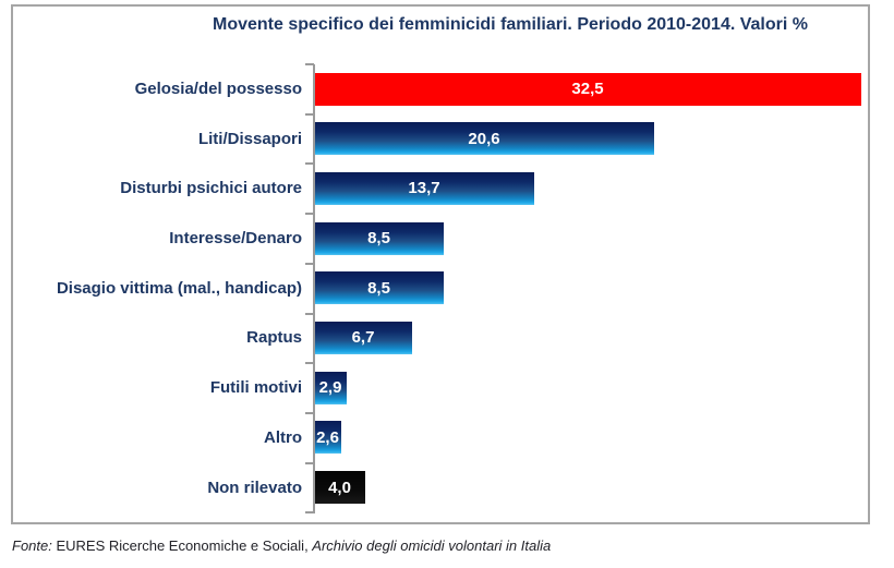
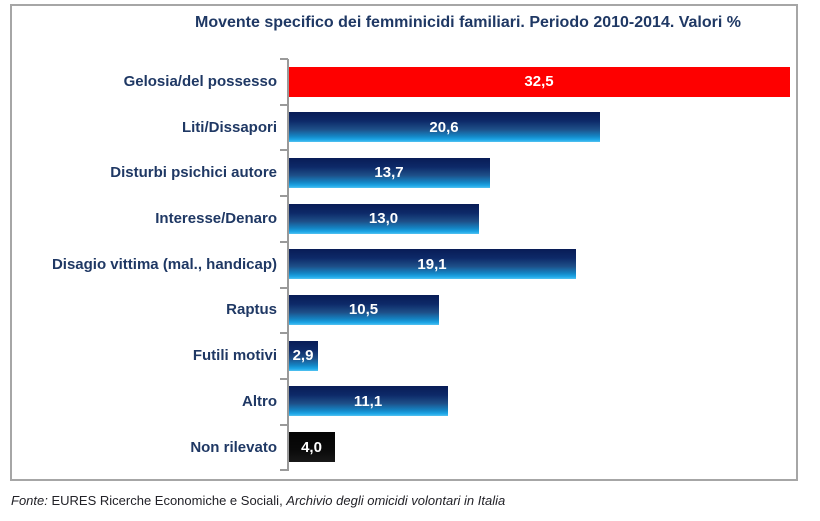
Interesse/Denaro: 8,5 -> 13,0
Disagio vittima (mal., handicap): 8,5 -> 19,1
Raptus: 6,7 -> 10,5
Altro: 2,6 -> 11,1
